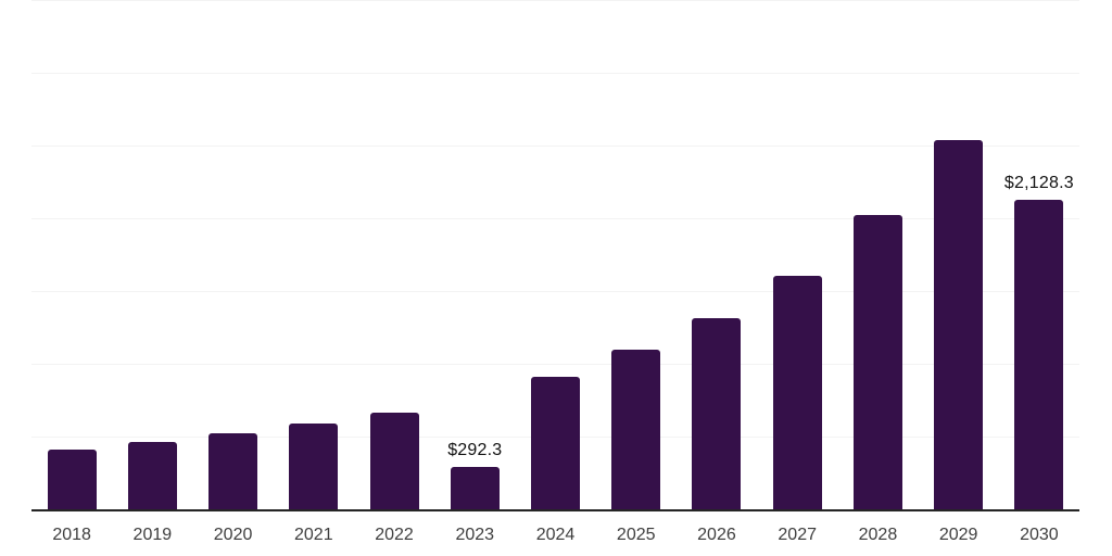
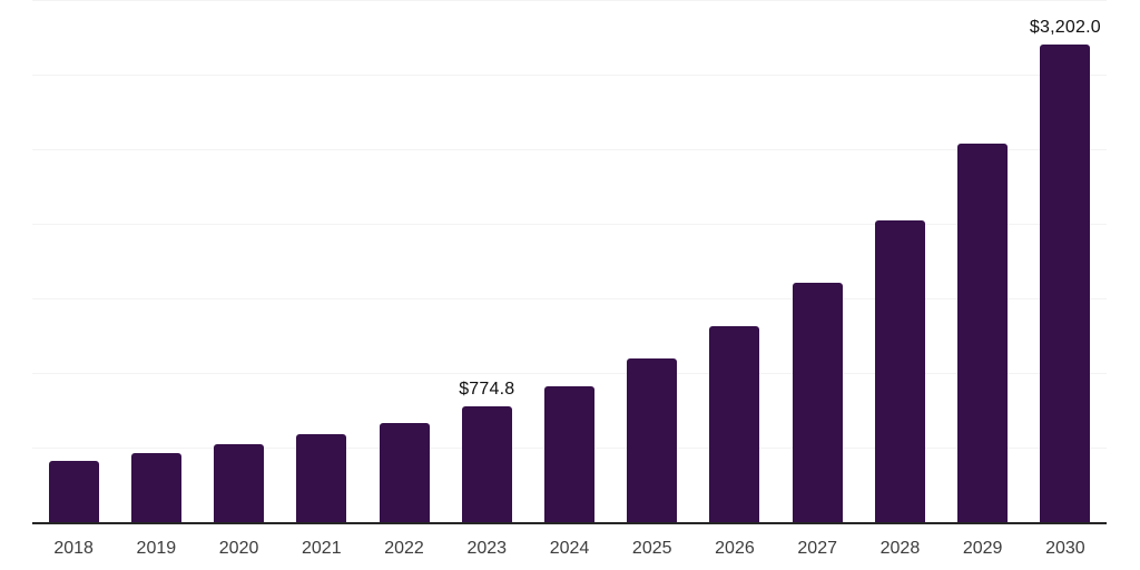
2023: $292.3 -> $774.8
2030: $2,128.3 -> $3,202.0
